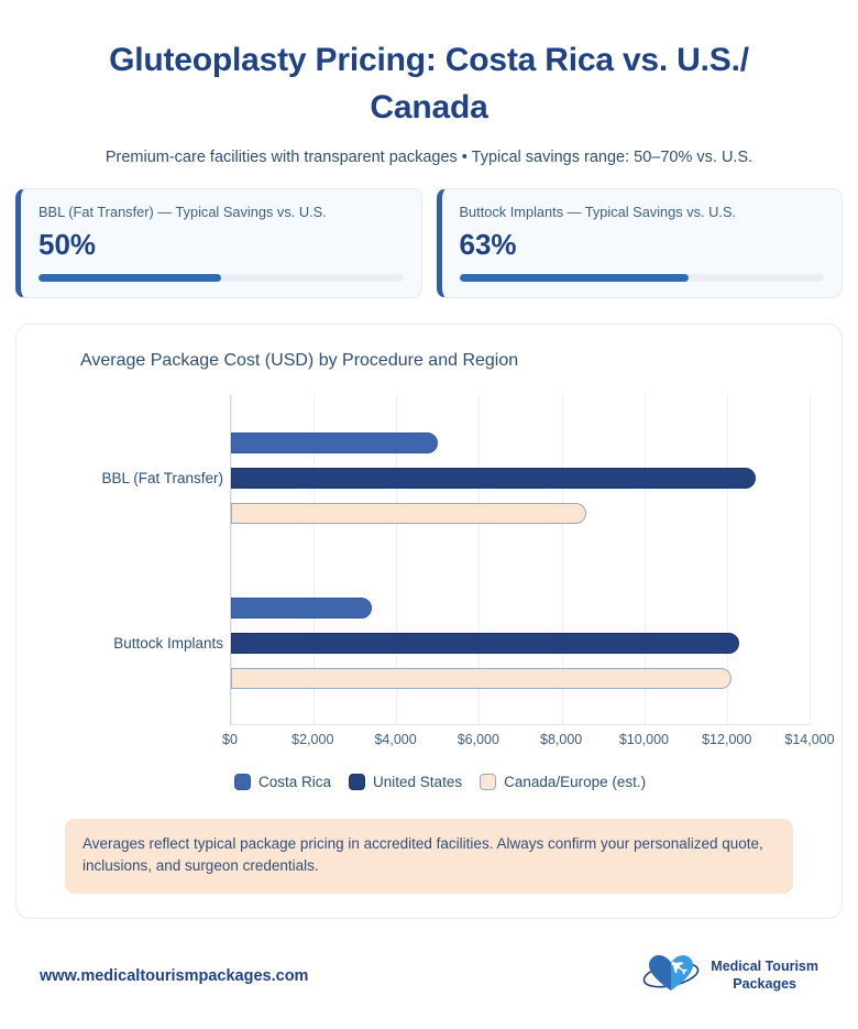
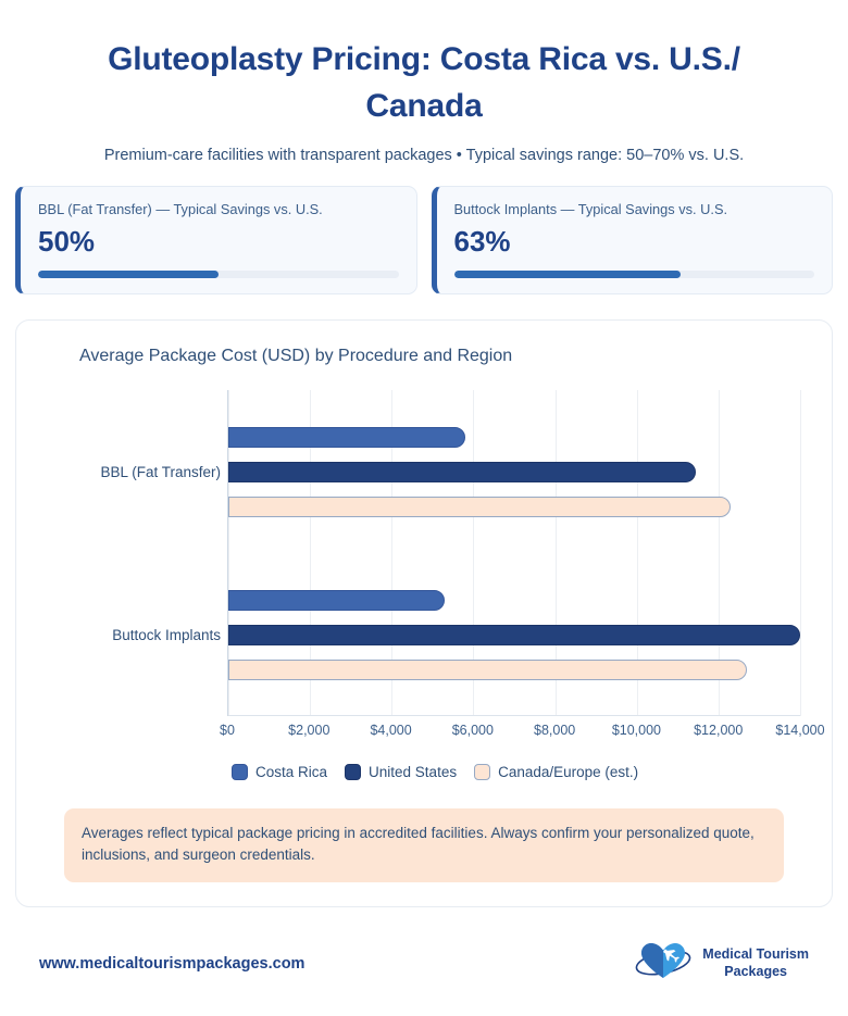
Costa Rica/BBL (Fat Transfer): $5000 -> $5800
United States/BBL (Fat Transfer): $12700 -> $11400
Canada/Europe (est.)/BBL (Fat Transfer): $8600 -> $12300
Costa Rica/Buttock Implants: $3400 -> $5300
United States/Buttock Implants: $12300 -> $14000
Canada/Europe (est.)/Buttock Implants: $12100 -> $12700
